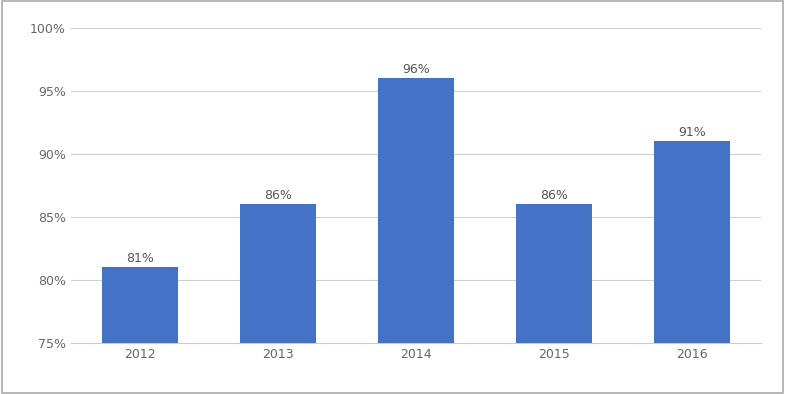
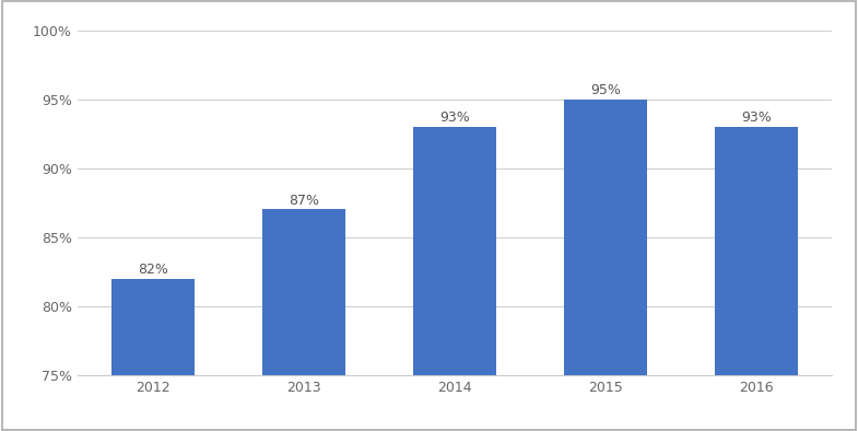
2012: 81% -> 82%
2013: 86% -> 87%
2014: 96% -> 93%
2015: 86% -> 95%
2016: 91% -> 93%
